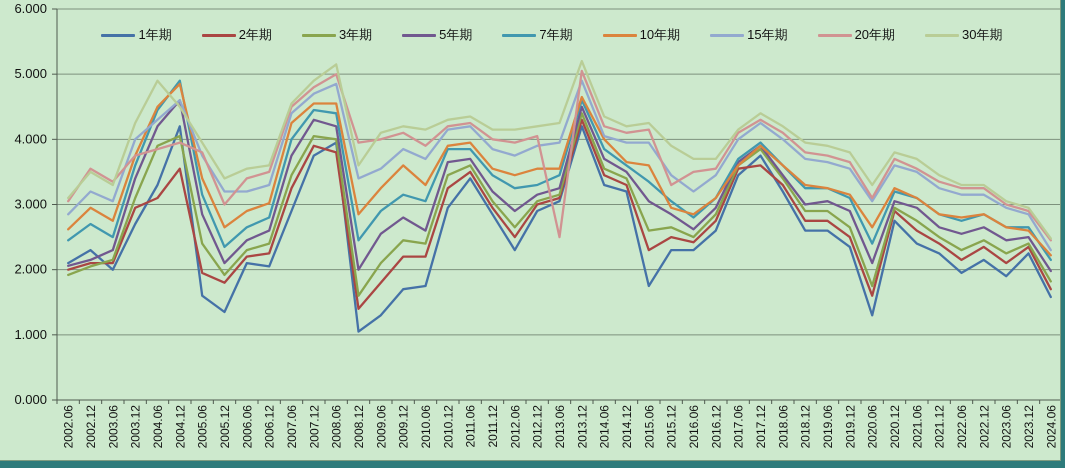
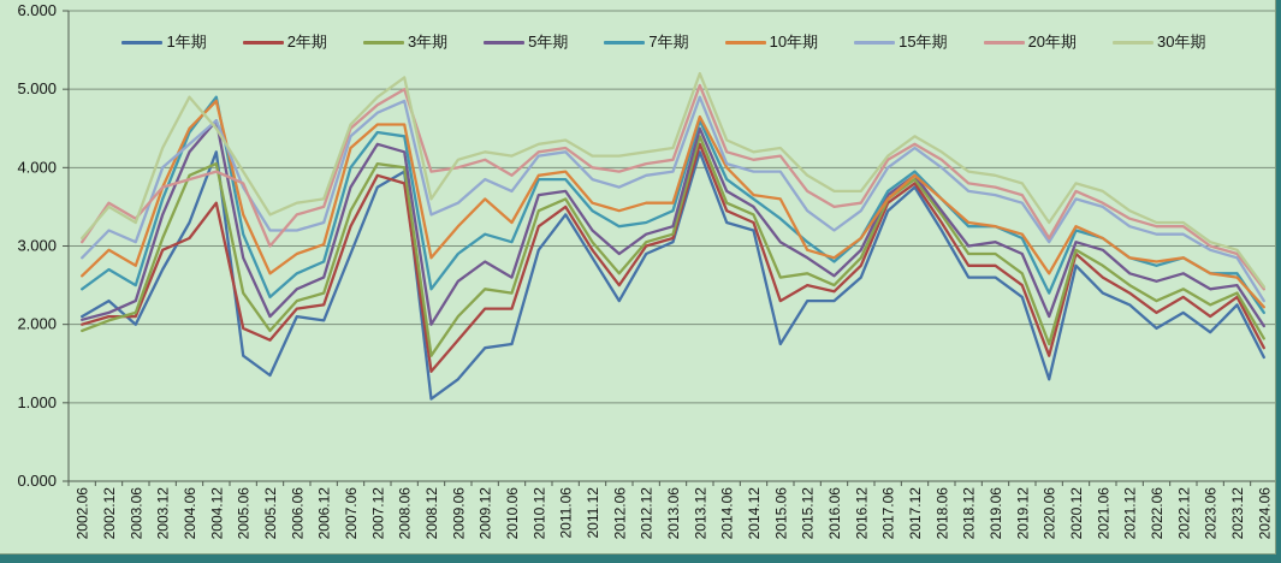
20年期/2013.06: 2.5 -> 4.1
20年期/2015.12: 3.3 -> 3.7
2年期/2017.12: 3.6 -> 3.8
